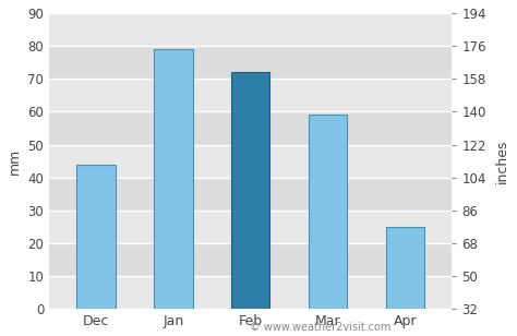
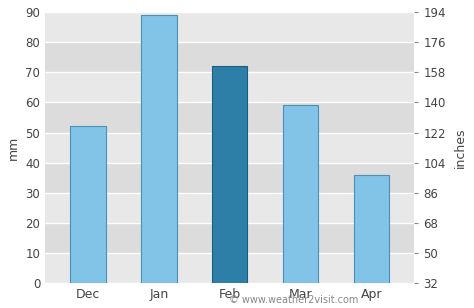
Dec: 44 -> 52
Jan: 79 -> 89
Apr: 25 -> 36
